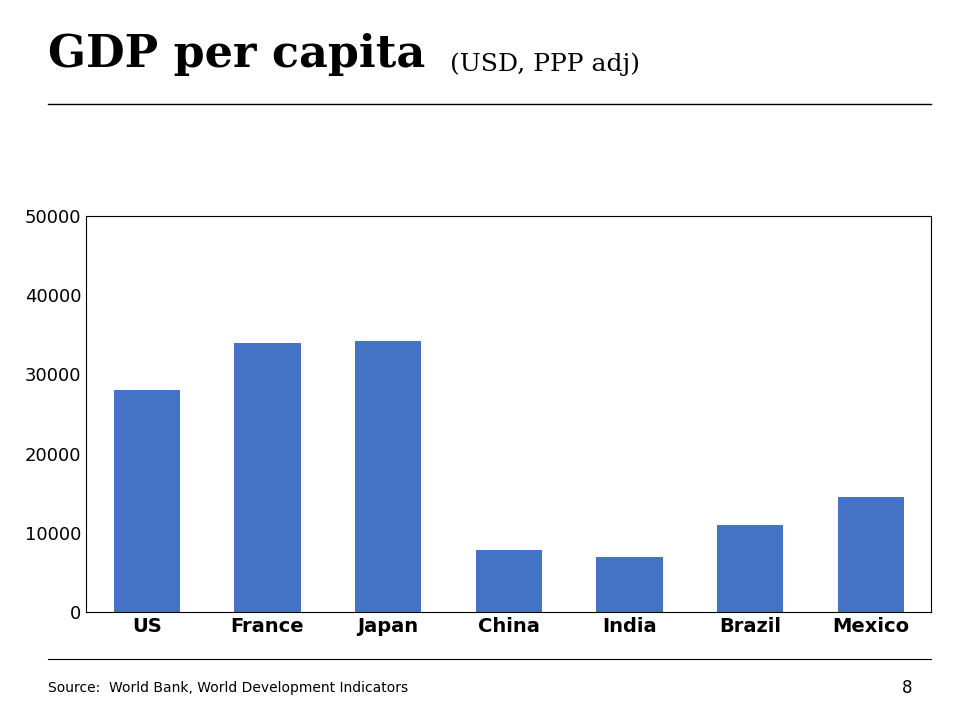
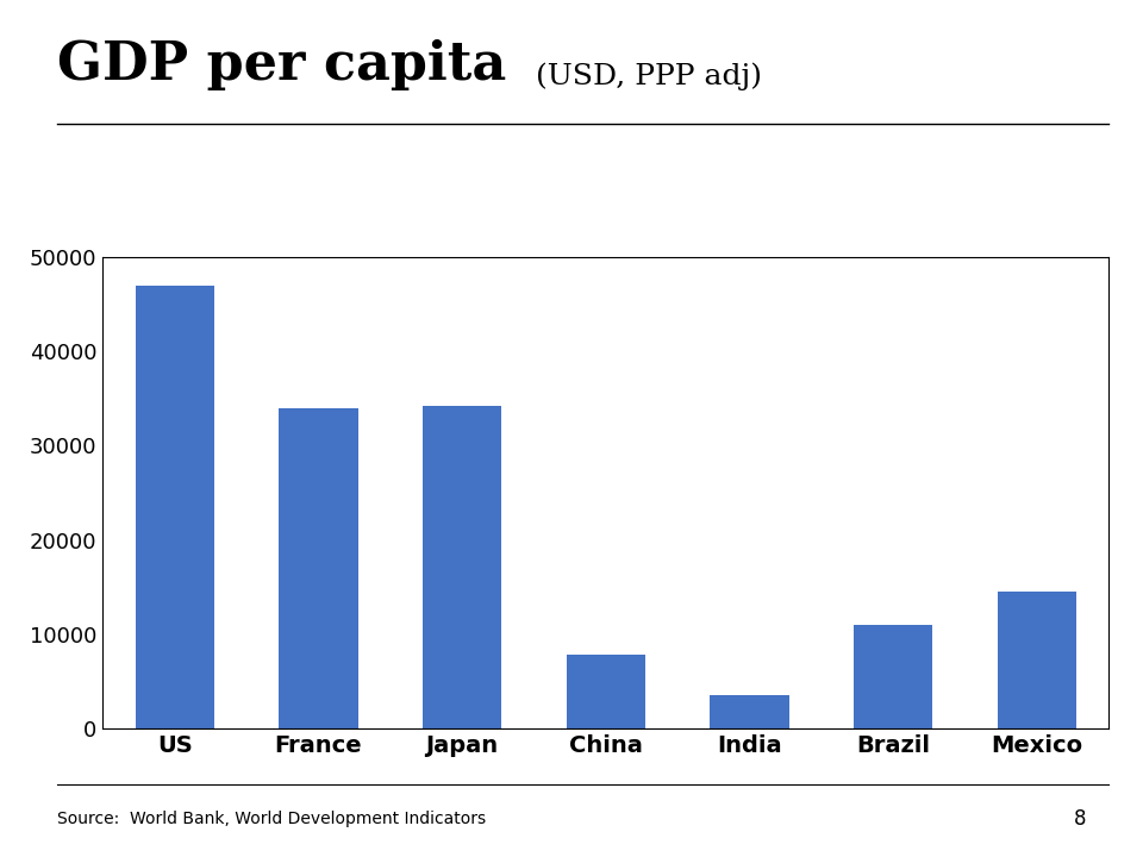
US: 28000 -> 47000
India: 7000 -> 3500
